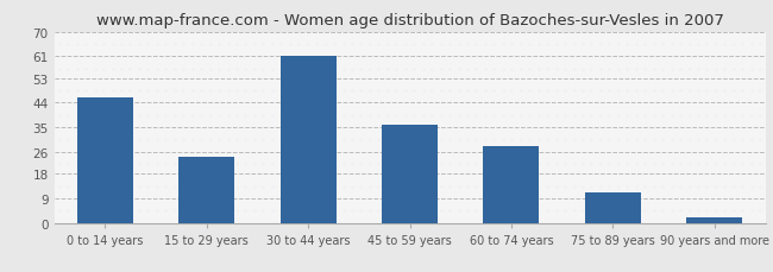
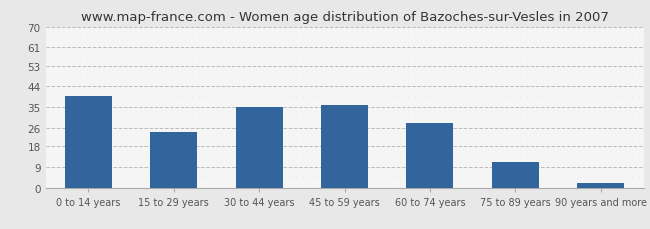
0 to 14 years: 46 -> 40
30 to 44 years: 61 -> 35
